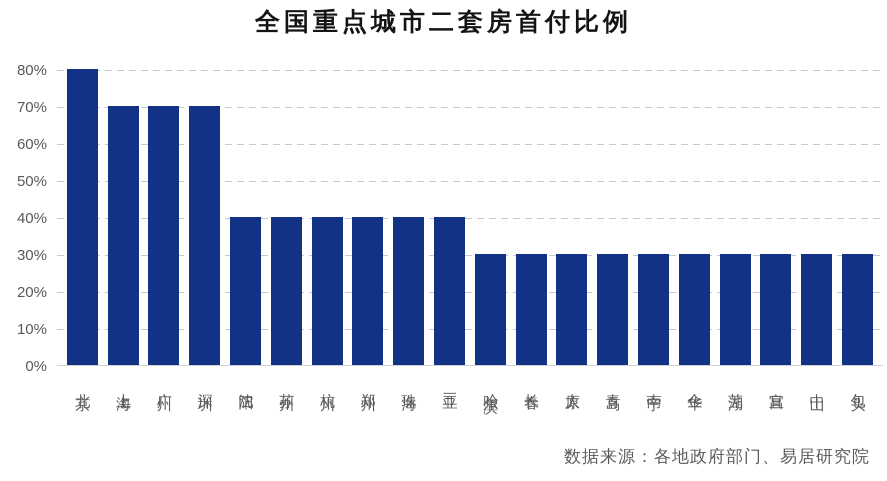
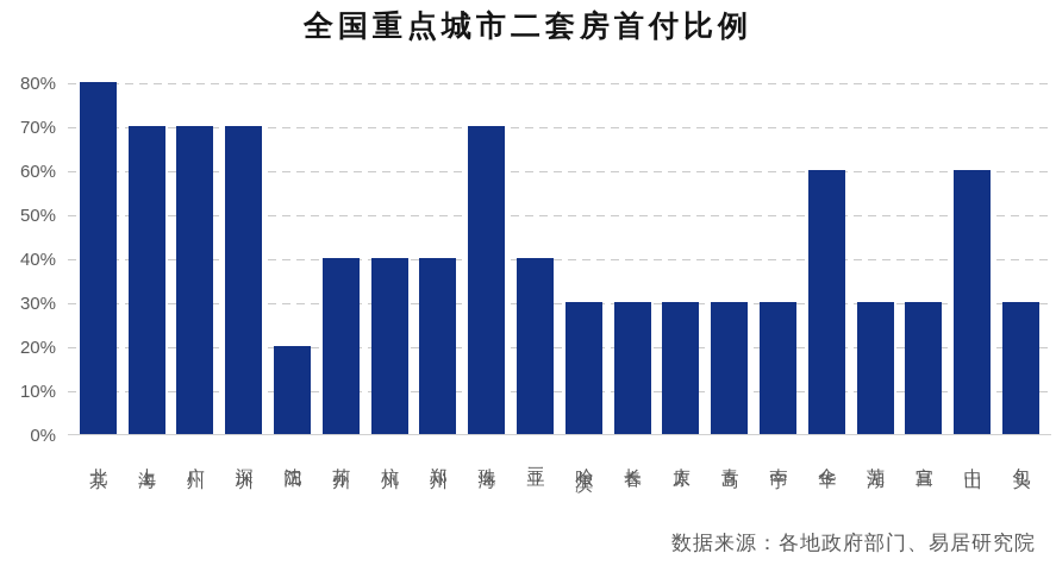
沈阳: 40% -> 20%
珠海: 40% -> 70%
金华: 30% -> 60%
中山: 30% -> 60%
